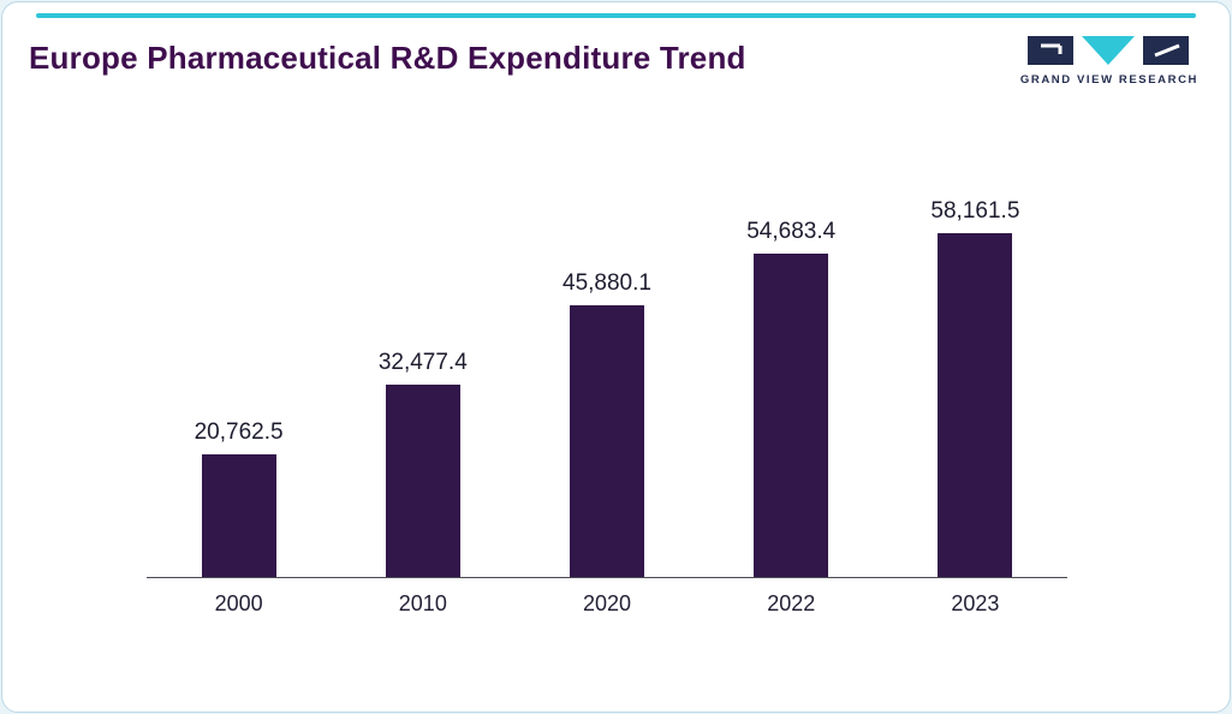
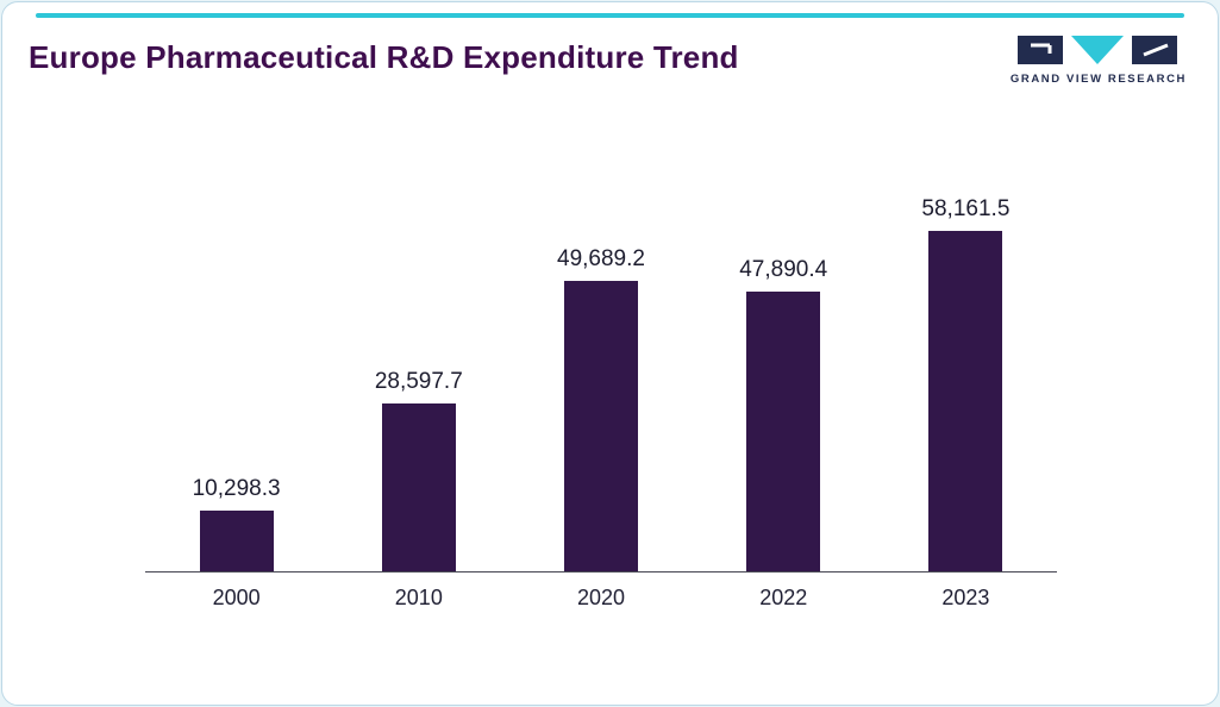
2000: 20,762.5 -> 10,298.3
2010: 32,477.4 -> 28,597.7
2020: 45,880.1 -> 49,689.2
2022: 54,683.4 -> 47,890.4
